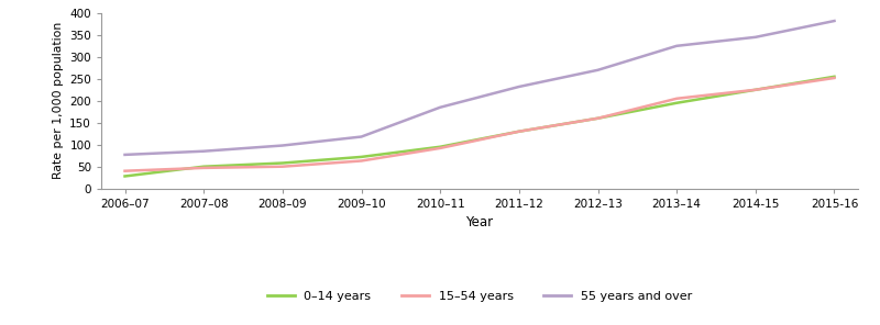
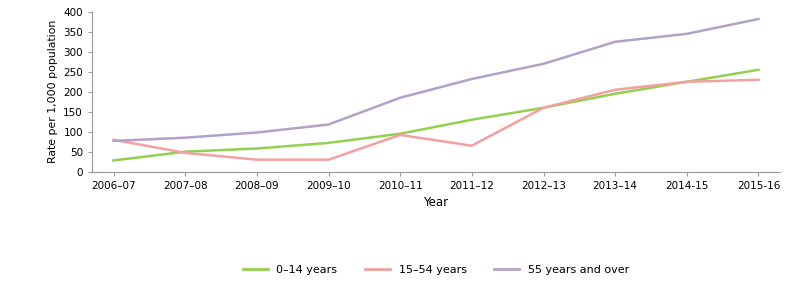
15–54 years/2006–07: 40 -> 80
15–54 years/2008–09: 50 -> 30
15–54 years/2009–10: 63 -> 30
15–54 years/2011–12: 130 -> 65
15–54 years/2015-16: 252 -> 230
